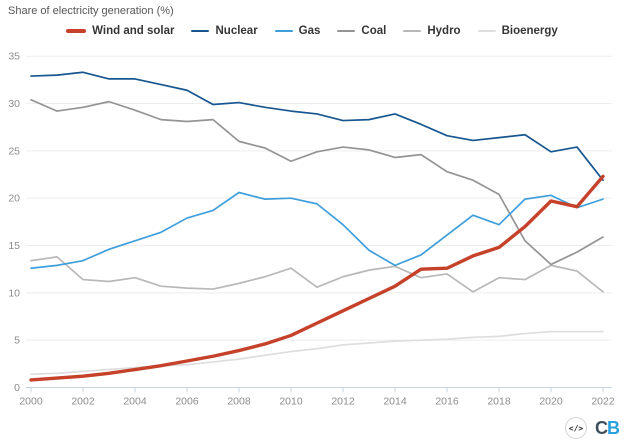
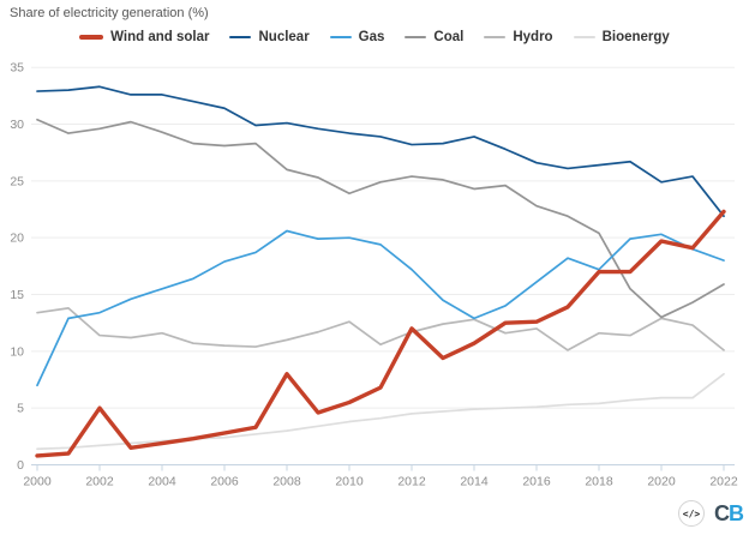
Gas/2000: 13 -> 7
Wind and solar/2002: 1 -> 5
Wind and solar/2008: 4 -> 8
Wind and solar/2012: 8 -> 12
Wind and solar/2018: 15 -> 17
Gas/2022: 20 -> 18
Bioenergy/2022: 6 -> 8
